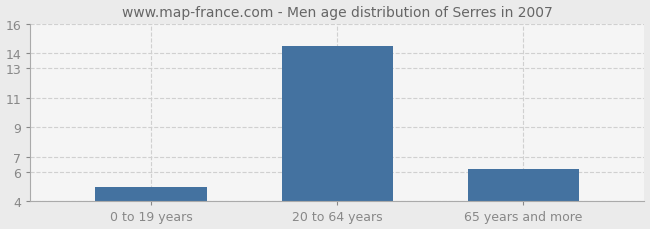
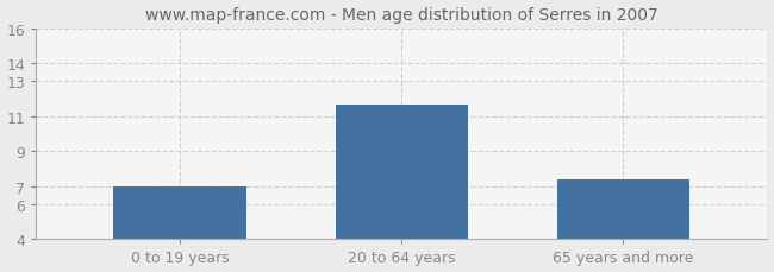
0 to 19 years: 5.0 -> 7.0
20 to 64 years: 14.5 -> 11.7
65 years and more: 6.2 -> 7.4
